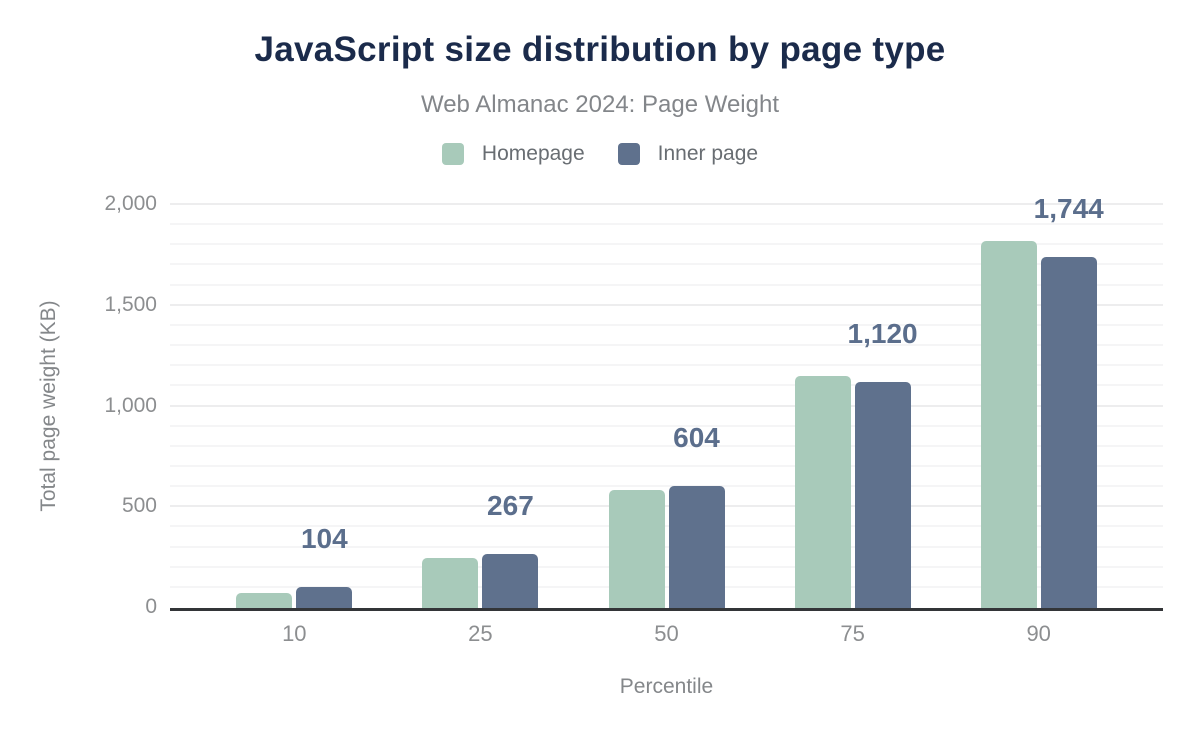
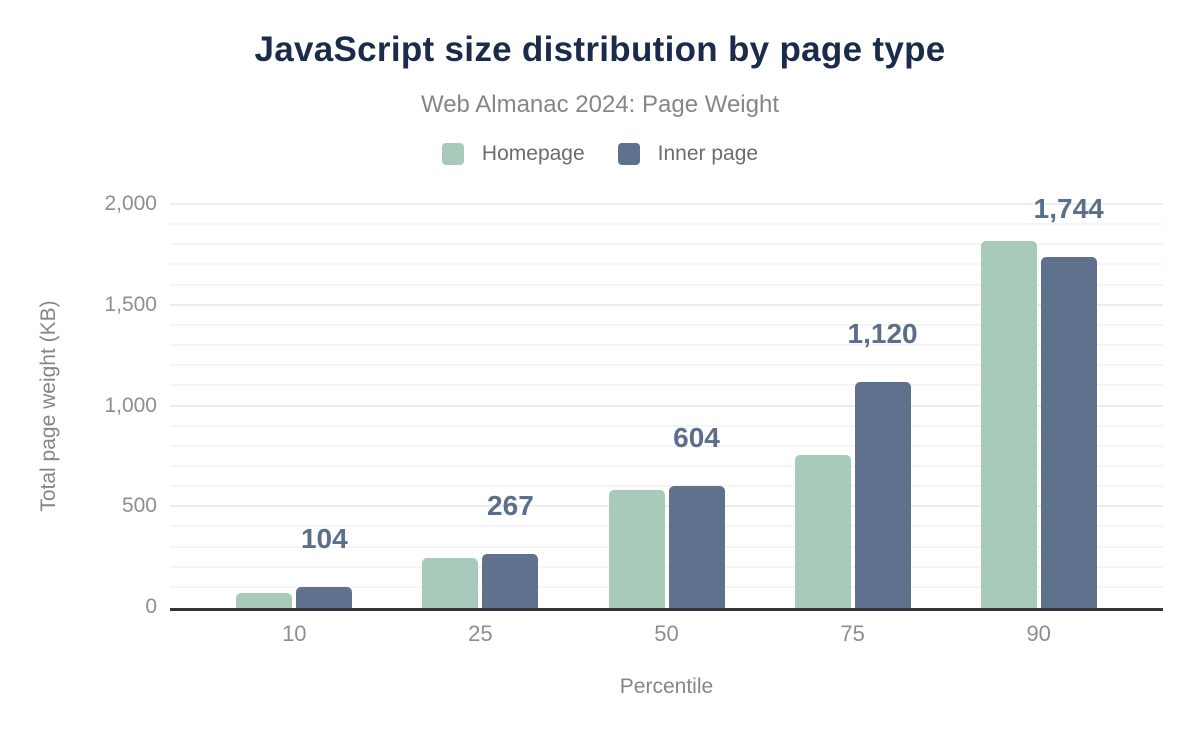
Homepage/75: 1150 -> 760
